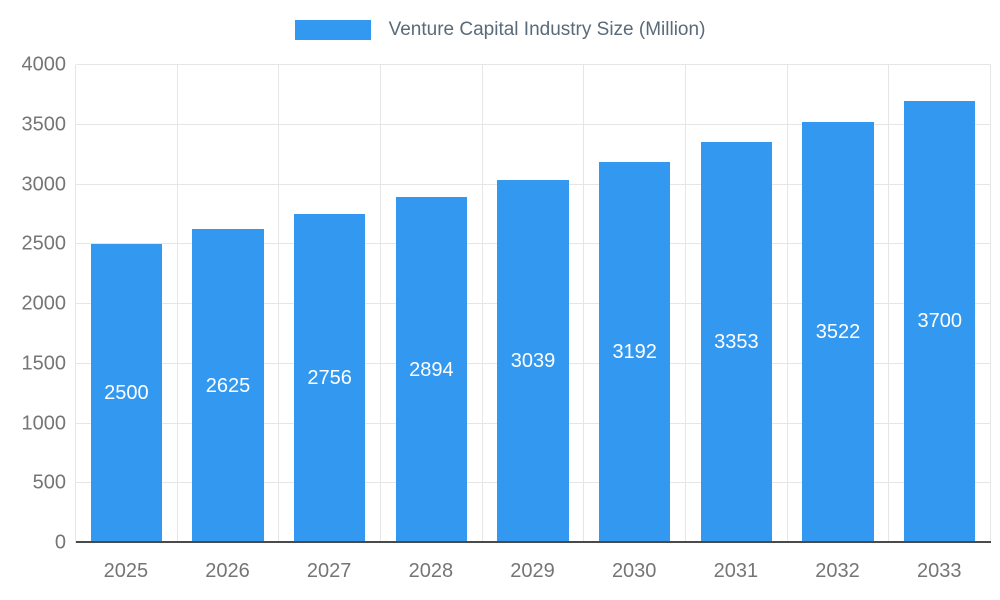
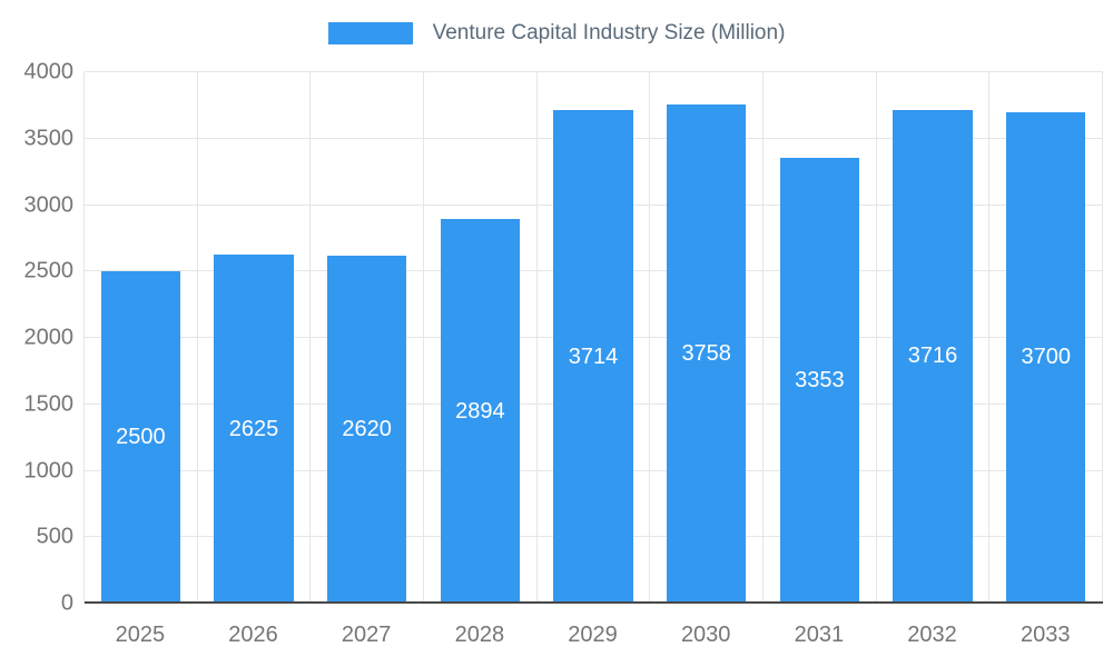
2027: 2756 -> 2620
2029: 3039 -> 3714
2030: 3192 -> 3758
2032: 3522 -> 3716
